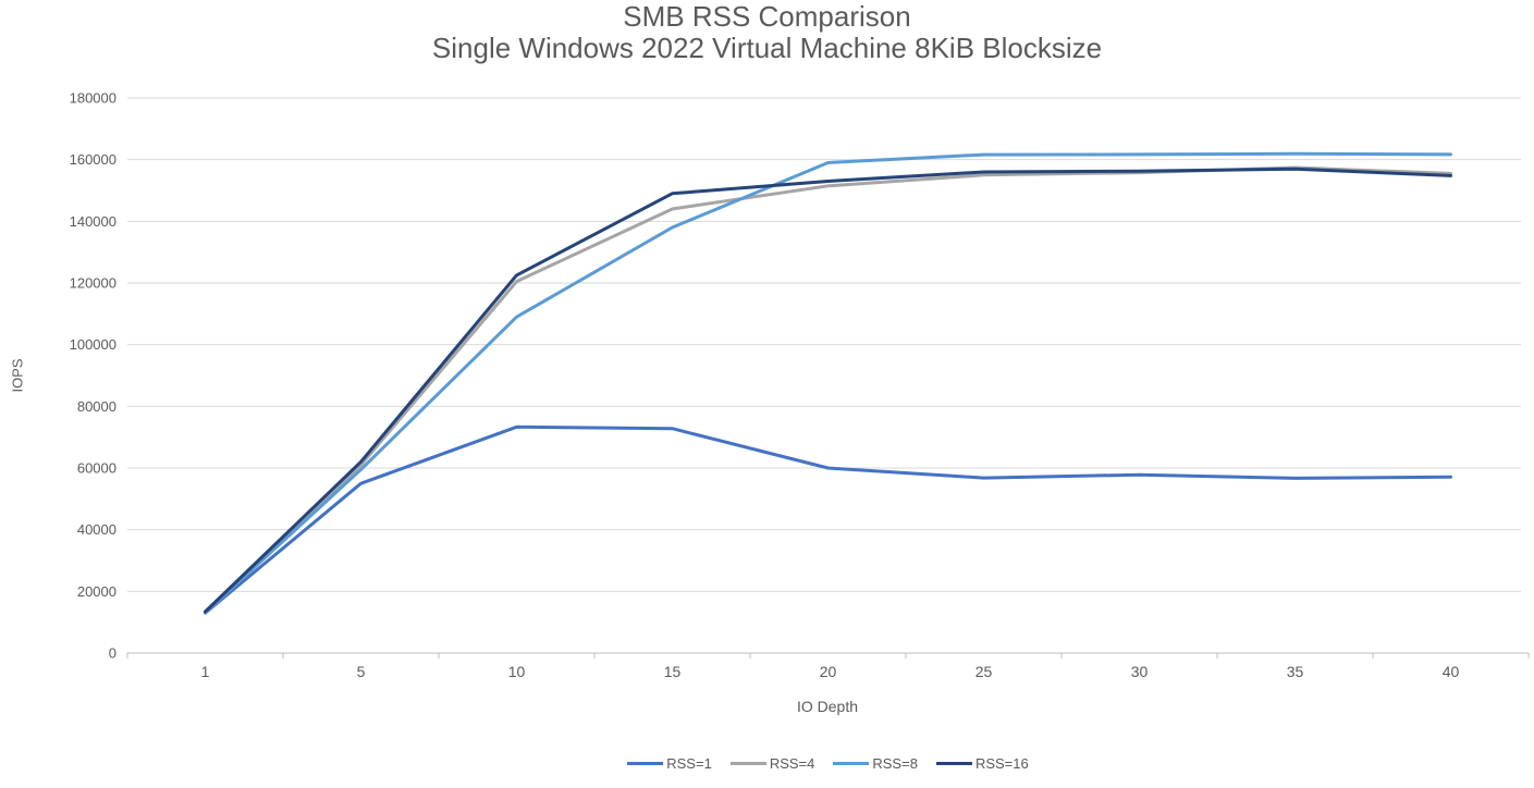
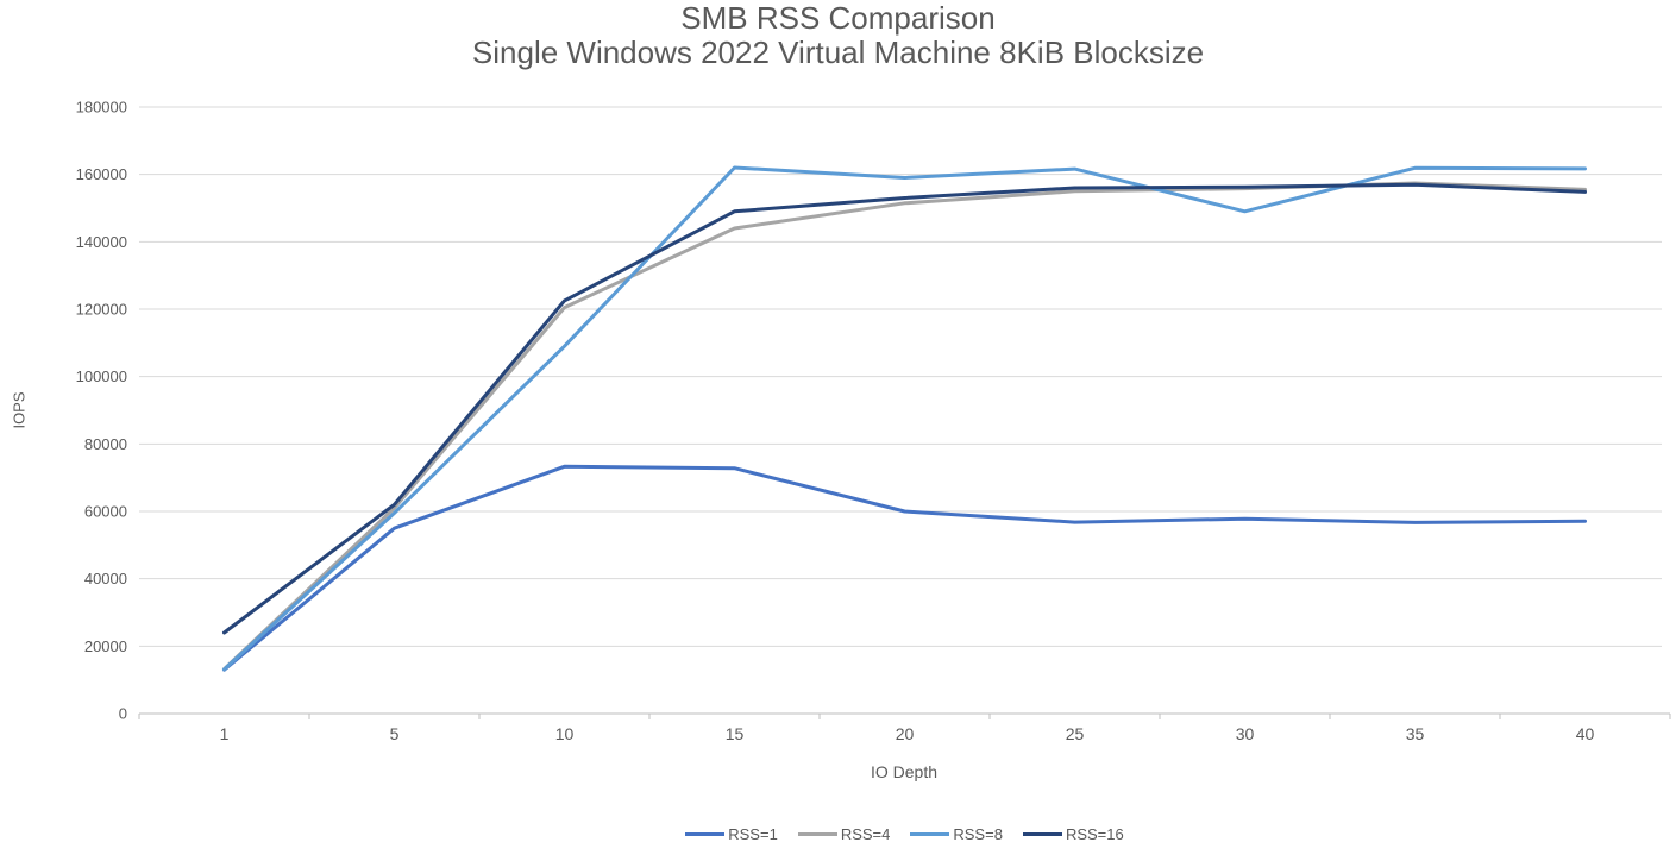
RSS=16/1: 13000 -> 24000
RSS=8/15: 138000 -> 162000
RSS=8/30: 162000 -> 149000
